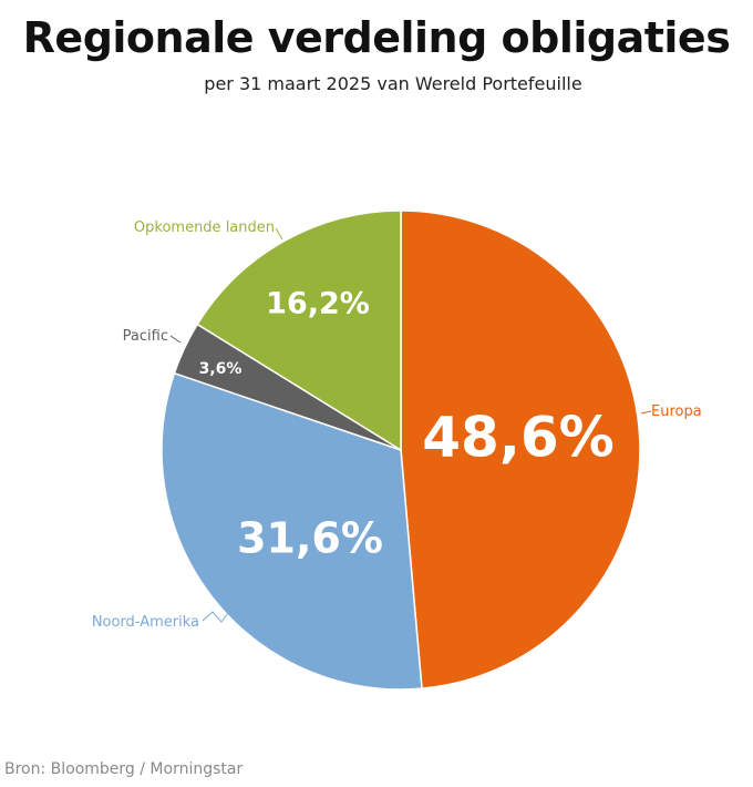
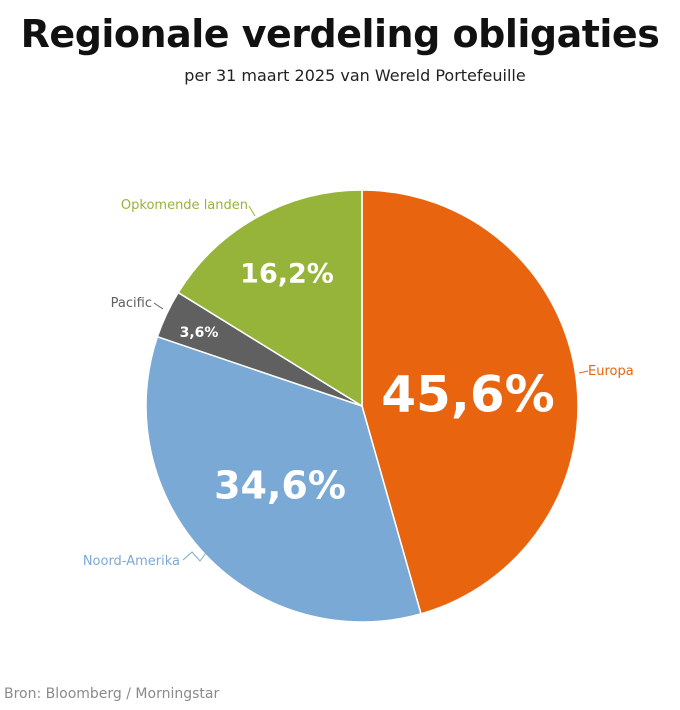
Europa: 48,6% -> 45,6%
Noord-Amerika: 31,6% -> 34,6%
